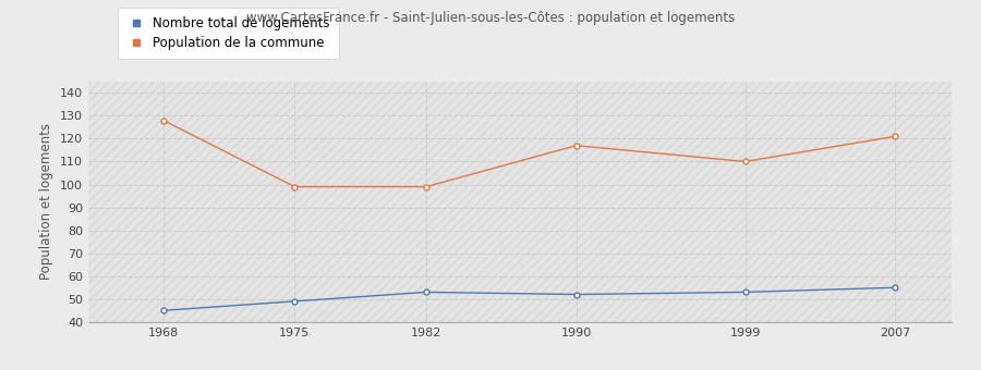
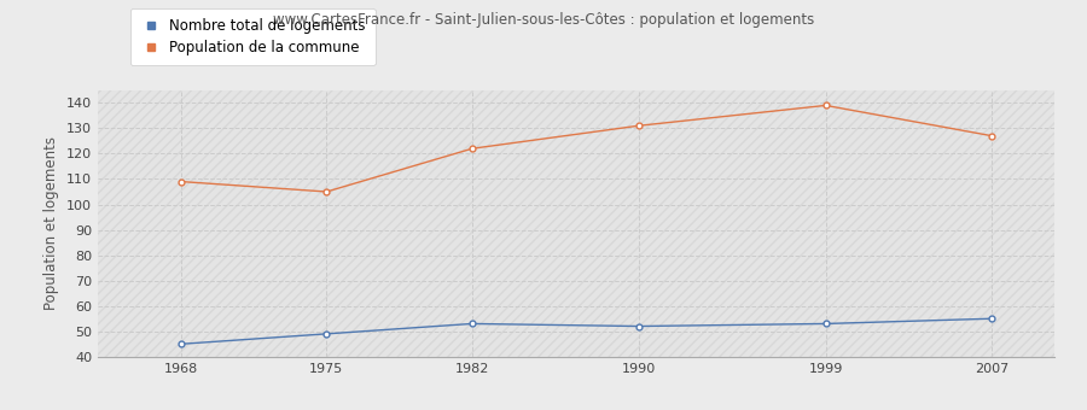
Population de la commune/1968: 128 -> 109
Population de la commune/1975: 99 -> 105
Population de la commune/1982: 99 -> 122
Population de la commune/1990: 117 -> 131
Population de la commune/1999: 110 -> 139
Population de la commune/2007: 121 -> 127
